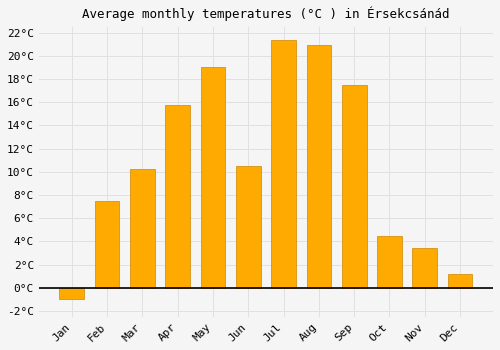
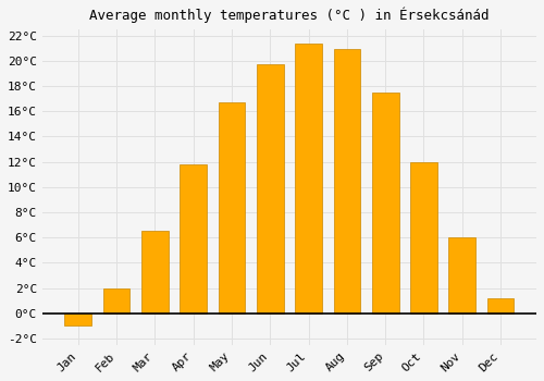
Feb: 7.5°C -> 2.0°C
Mar: 10.2°C -> 6.5°C
Apr: 15.8°C -> 11.8°C
May: 19.0°C -> 16.7°C
Jun: 10.5°C -> 19.7°C
Oct: 4.5°C -> 12.0°C
Nov: 3.4°C -> 6.0°C
